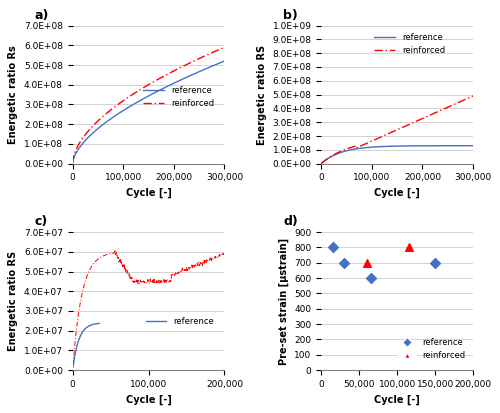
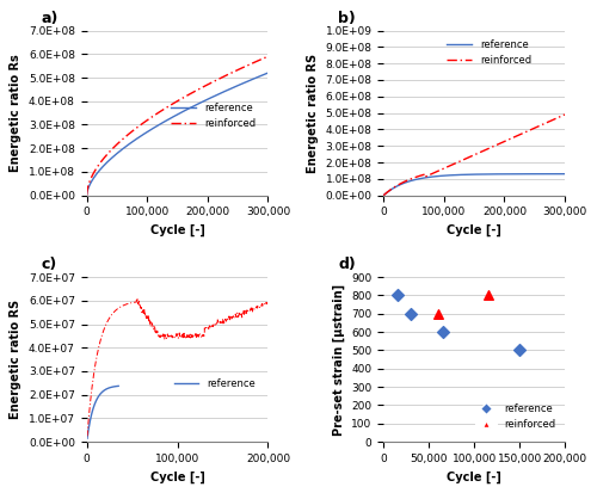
reference/150,000: 700 -> 500
